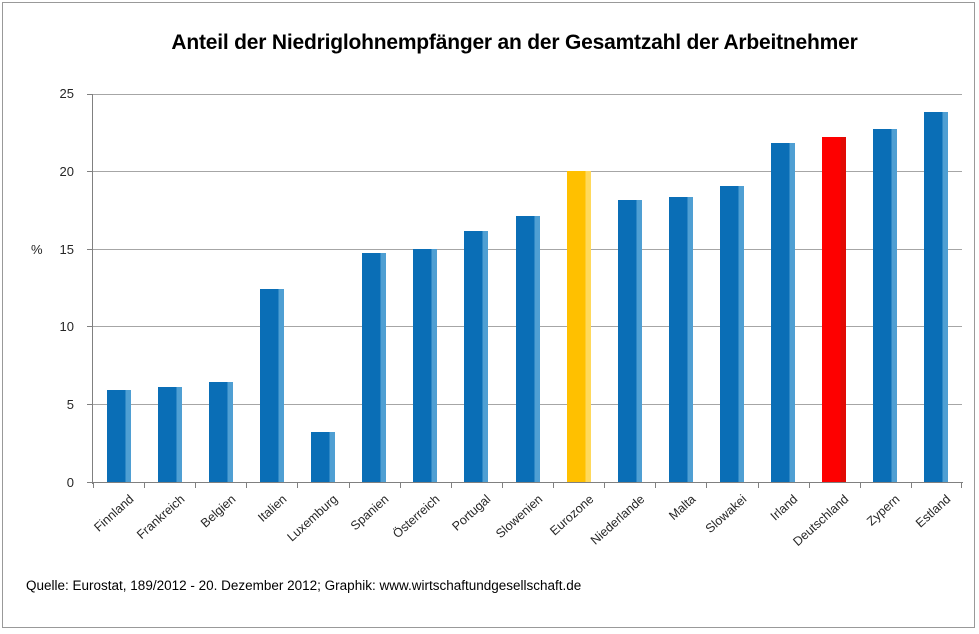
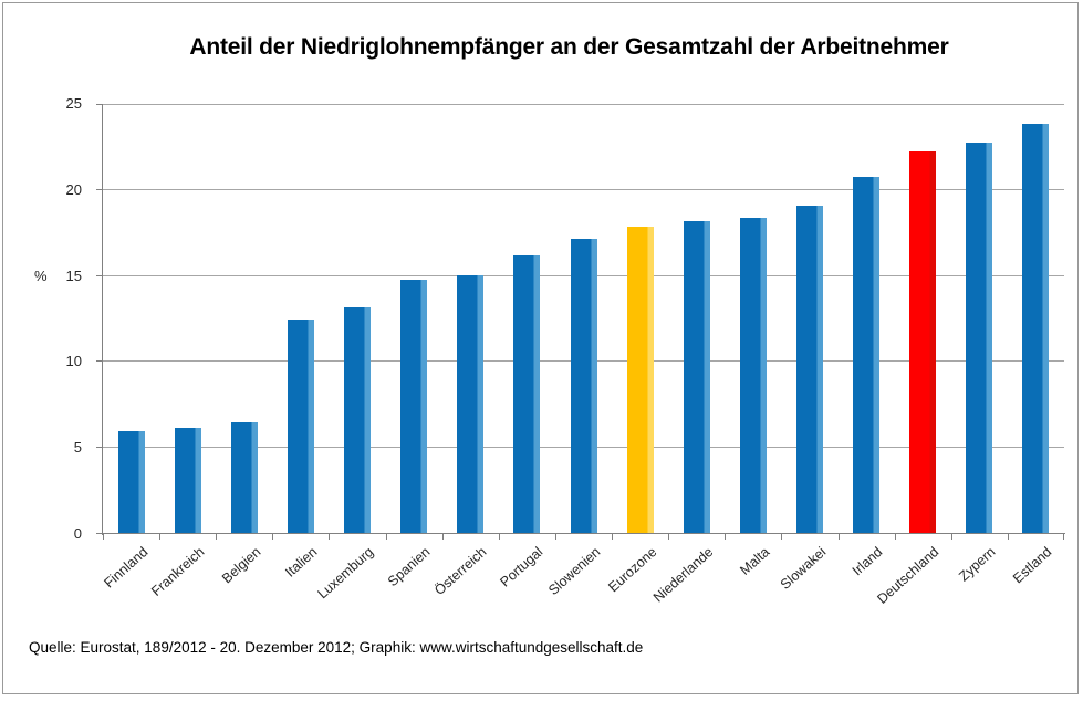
Luxemburg: 3.2 -> 13.1
Eurozone: 20.0 -> 17.8
Irland: 21.8 -> 20.7
